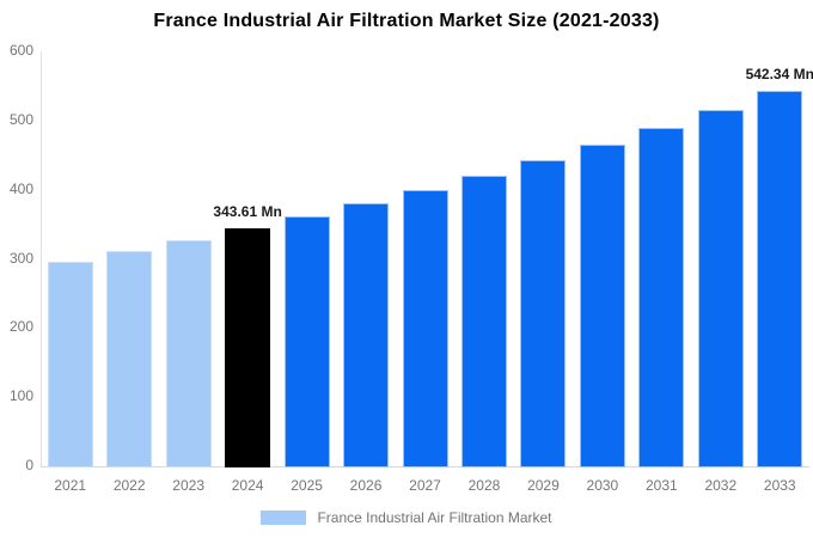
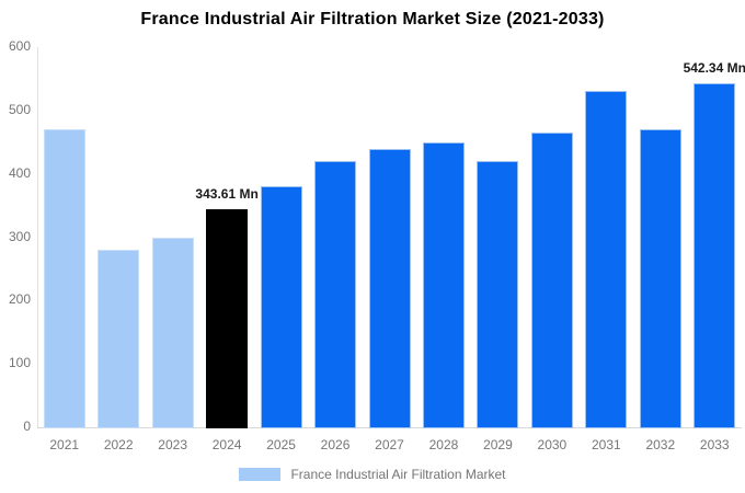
2021: 300 -> 470
2022: 310 -> 280
2023: 330 -> 300
2025: 360 -> 380
2026: 380 -> 420
2027: 400 -> 440
2028: 420 -> 450
2029: 440 -> 420
2031: 490 -> 530
2032: 520 -> 470
